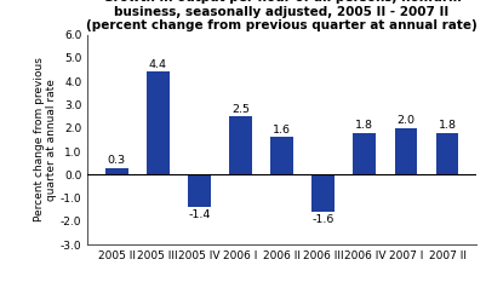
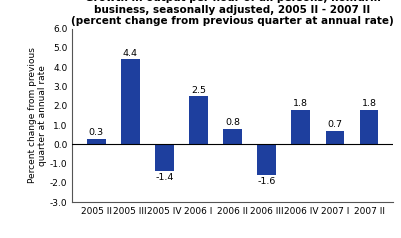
2006 II: 1.6 -> 0.8
2007 I: 2.0 -> 0.7
